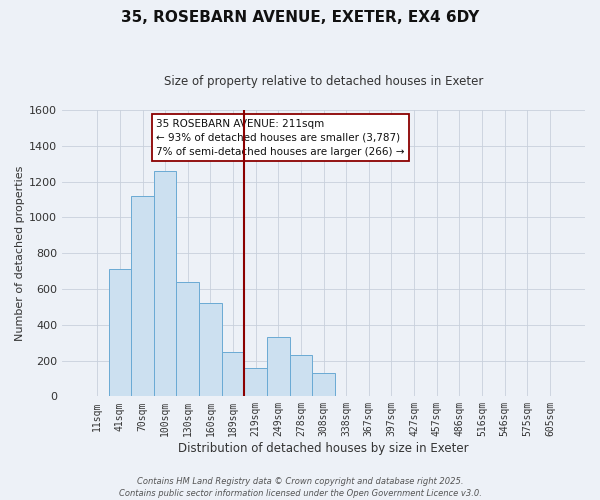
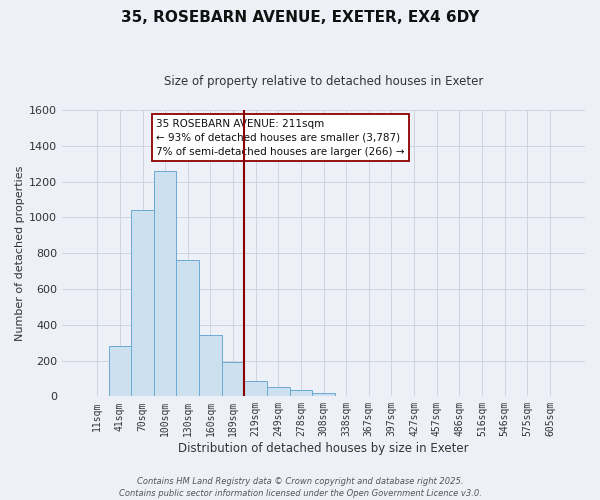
41sqm: 710 -> 280
70sqm: 1120 -> 1040
130sqm: 640 -> 760
160sqm: 520 -> 340
189sqm: 250 -> 190
219sqm: 160 -> 80
249sqm: 330 -> 50
278sqm: 230 -> 40
308sqm: 130 -> 20
